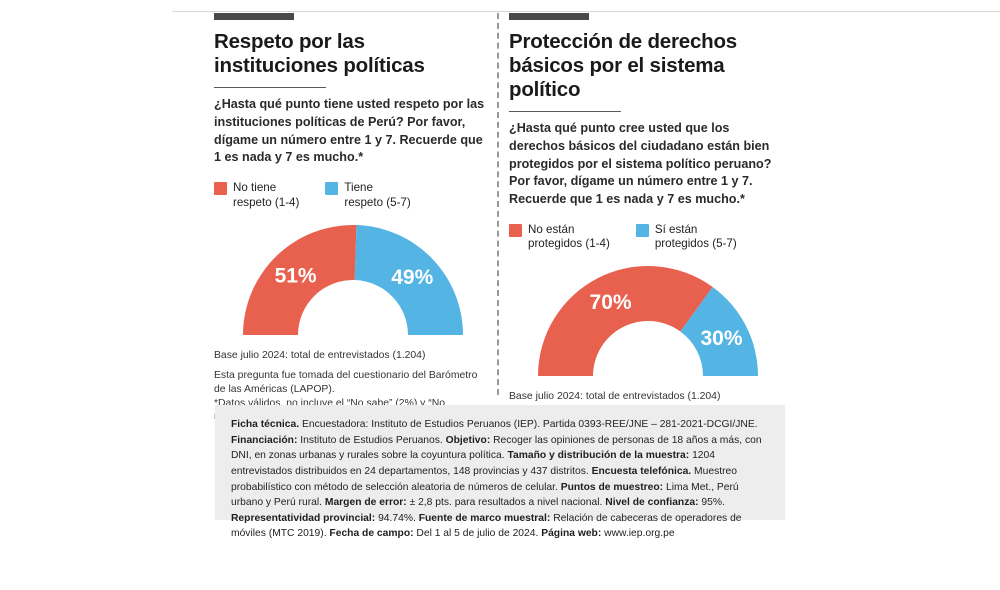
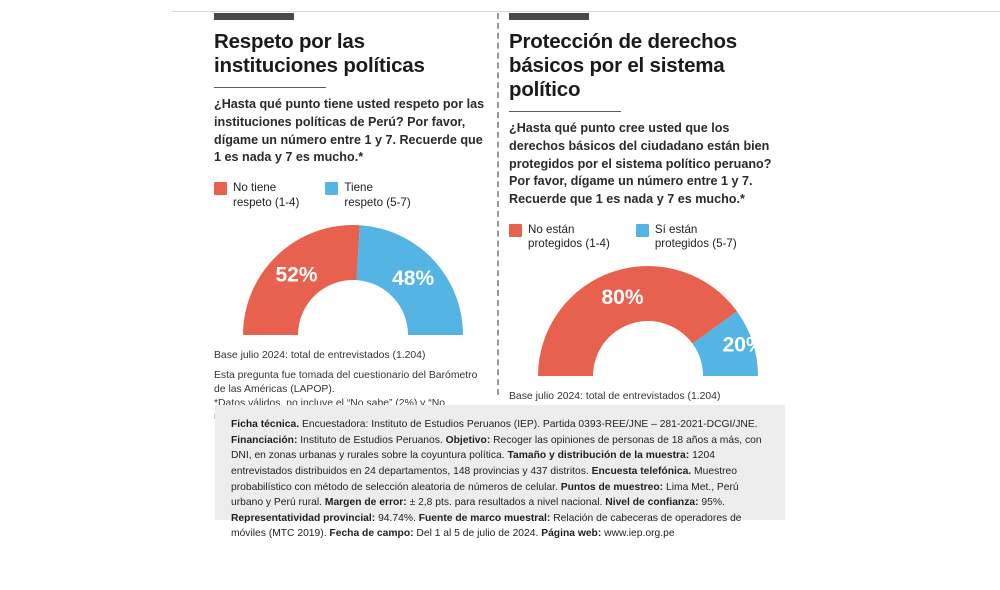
Respeto por las instituciones políticas/No tiene respeto (1-4): 51% -> 52%
Respeto por las instituciones políticas/Tiene respeto (5-7): 49% -> 48%
Protección de derechos básicos por el sistema político/No están protegidos (1-4): 70% -> 80%
Protección de derechos básicos por el sistema político/Sí están protegidos (5-7): 30% -> 20%
